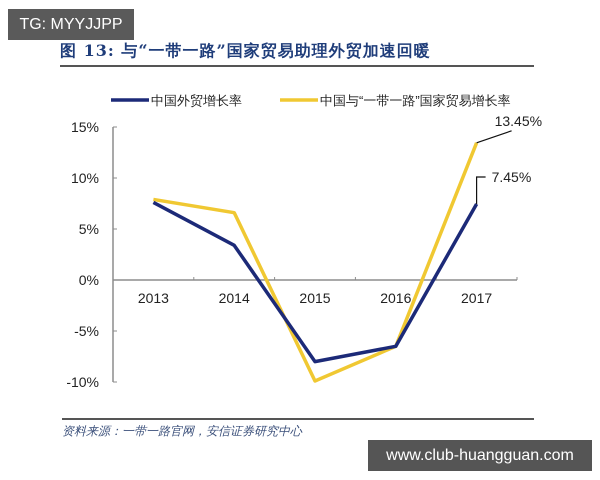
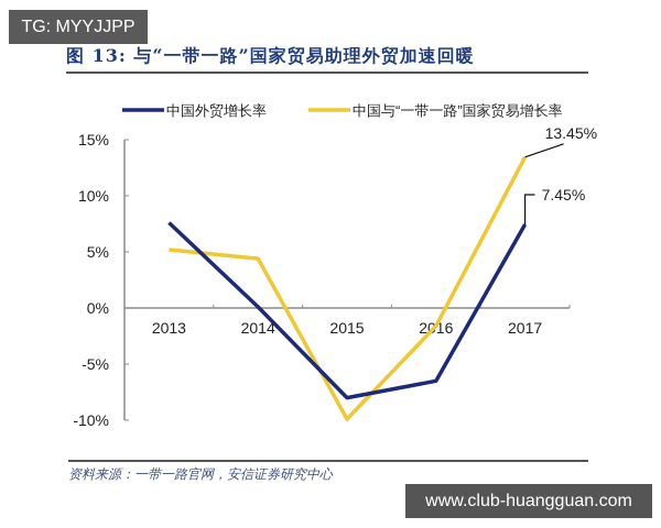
中国与“一带一路”国家贸易增长率/2013: 7.9% -> 5.2%
中国外贸增长率/2014: 3.4% -> 0.1%
中国与“一带一路”国家贸易增长率/2014: 6.6% -> 4.4%
中国与“一带一路”国家贸易增长率/2016: -6.5% -> -1.6%
